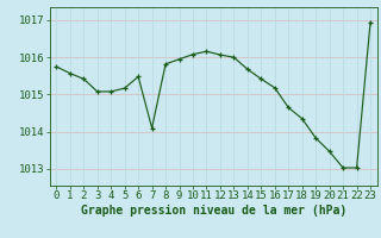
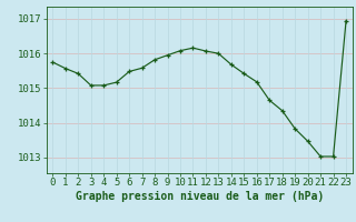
7: 1014.10 -> 1015.58
